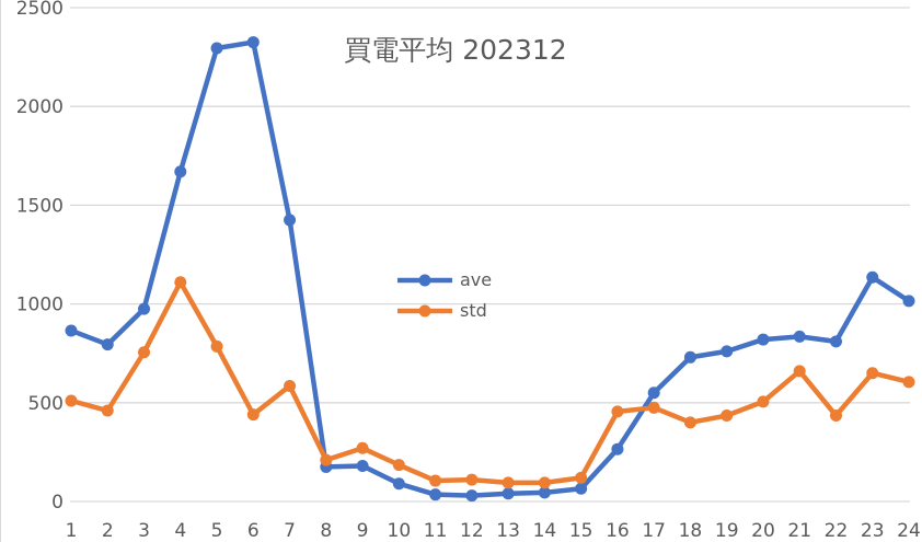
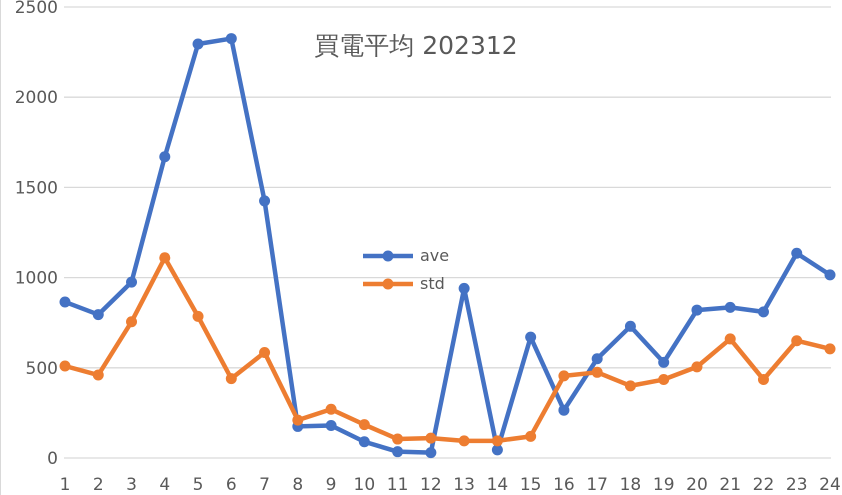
ave/13: 40 -> 940
ave/15: 60 -> 670
ave/19: 760 -> 530
